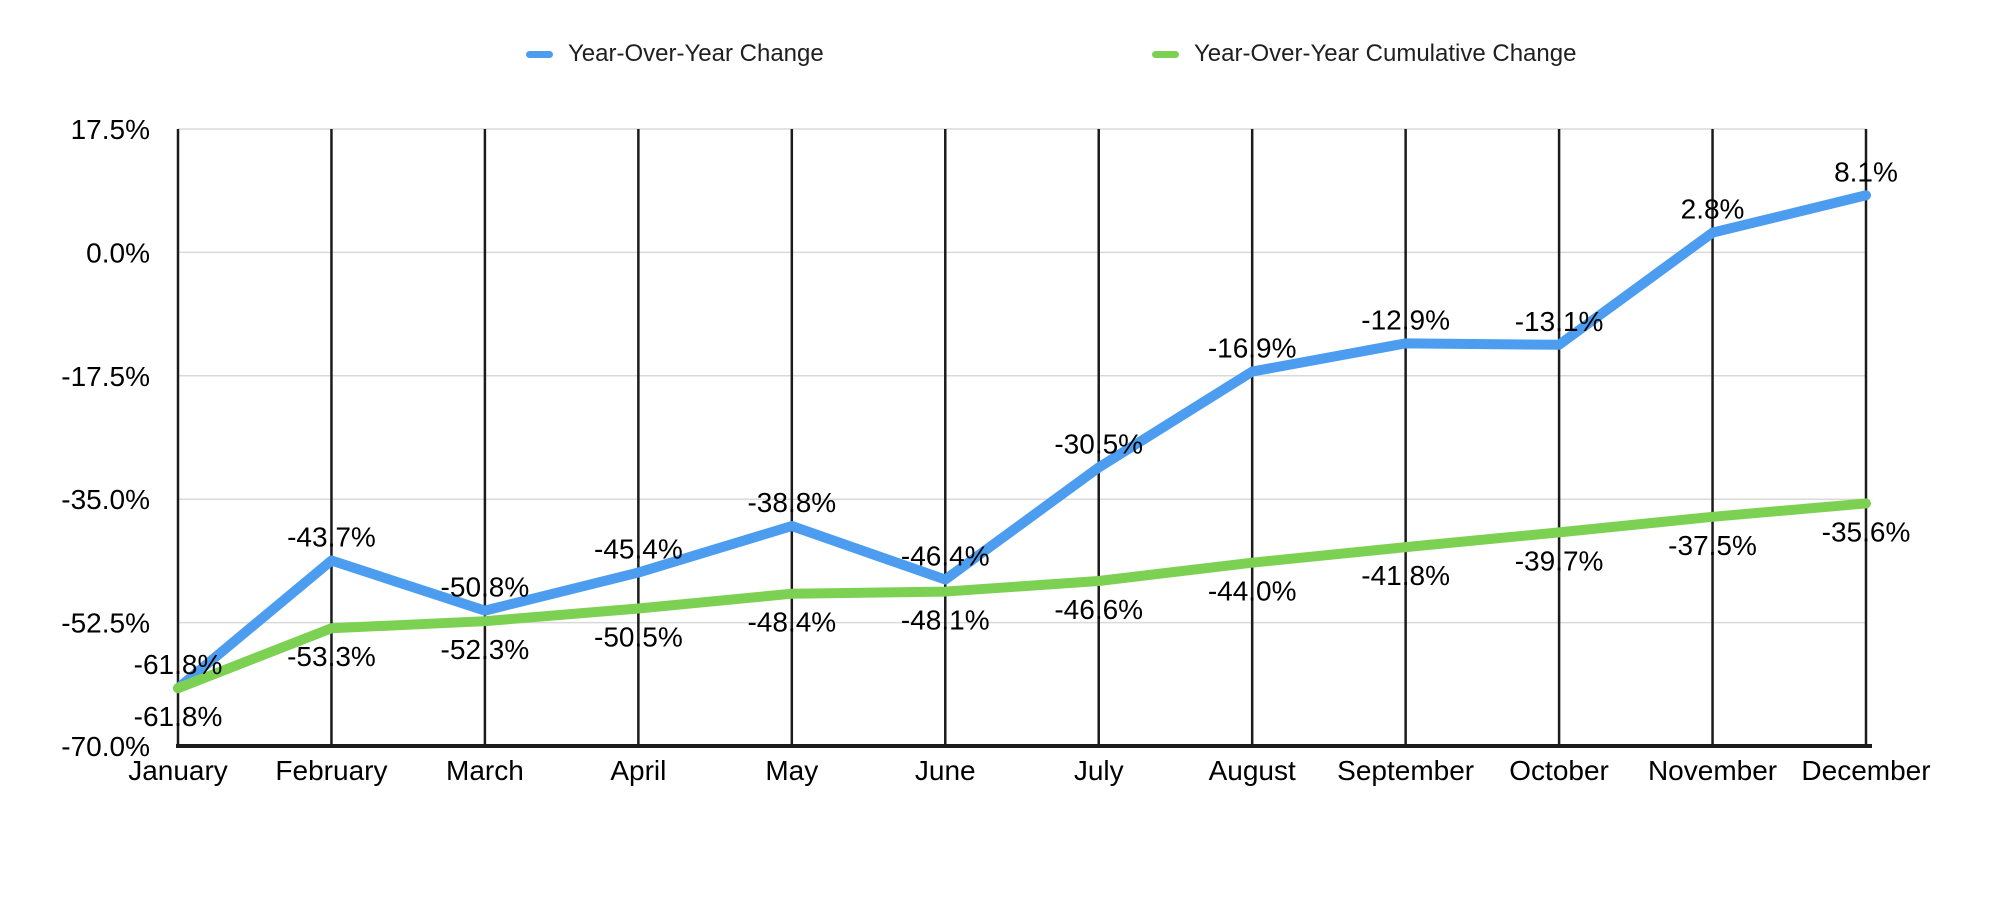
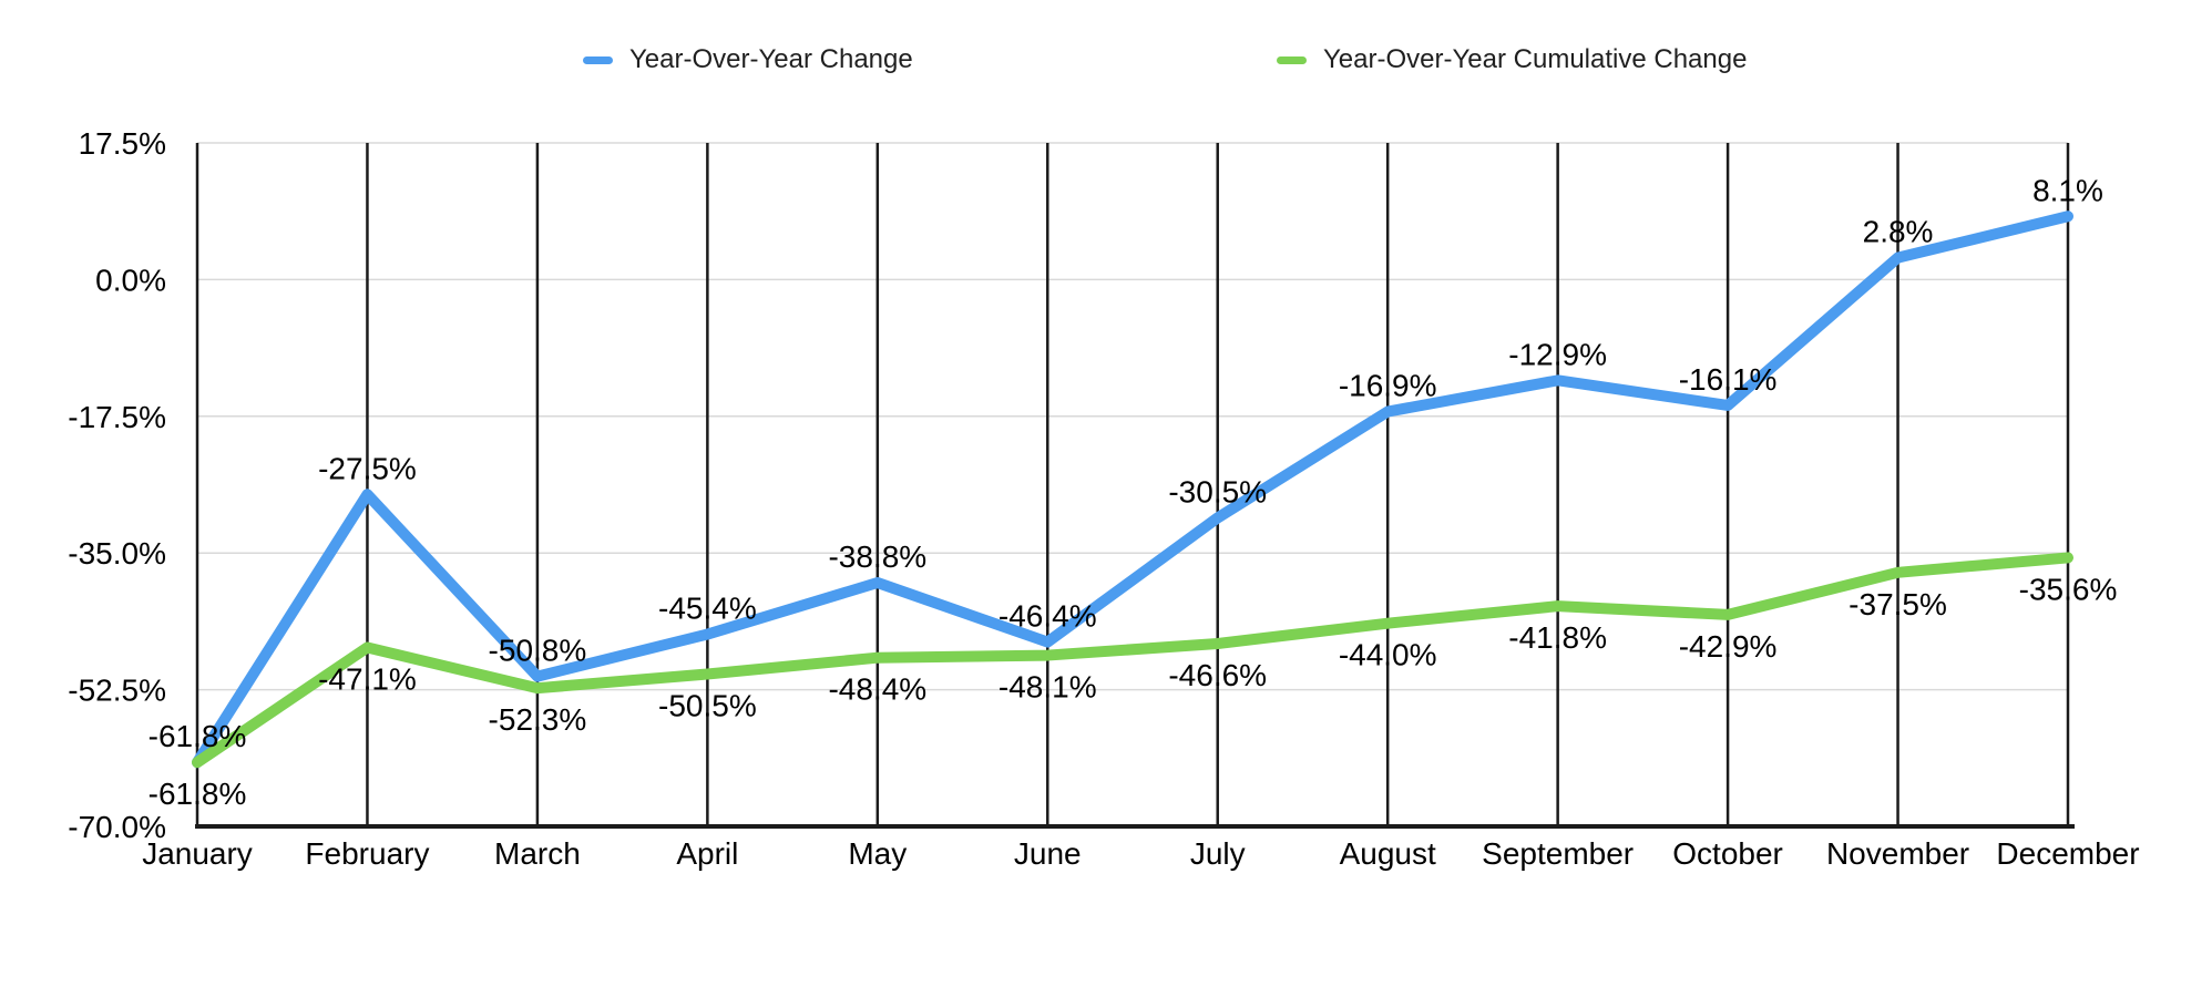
Year-Over-Year Change/February: -43.7% -> -27.5%
Year-Over-Year Cumulative Change/February: -53.3% -> -47.1%
Year-Over-Year Change/October: -13.1% -> -16.1%
Year-Over-Year Cumulative Change/October: -39.7% -> -42.9%
